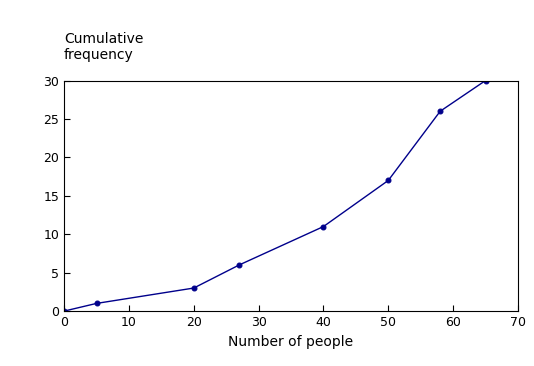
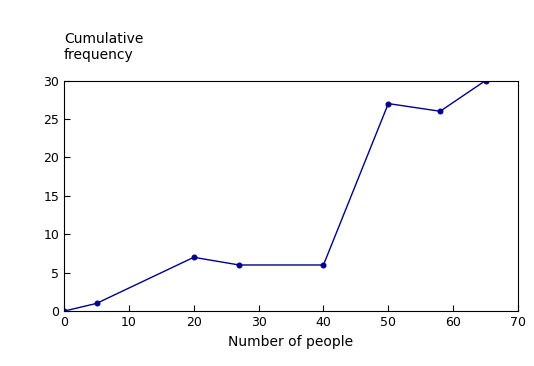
20: 3 -> 7
40: 11 -> 6
50: 17 -> 27
